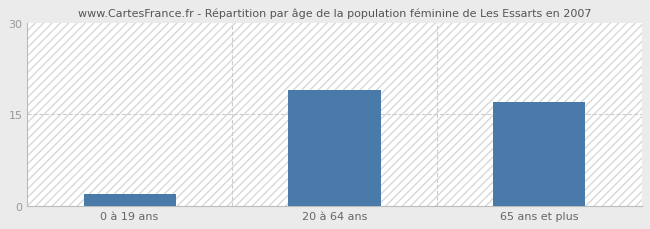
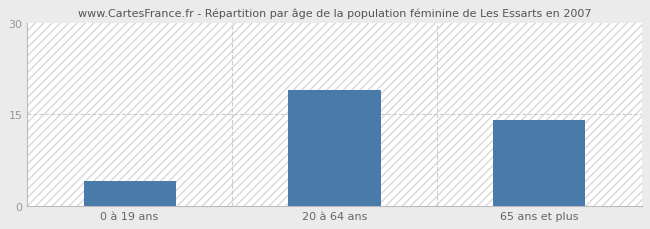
0 à 19 ans: 2 -> 4
65 ans et plus: 17 -> 14
